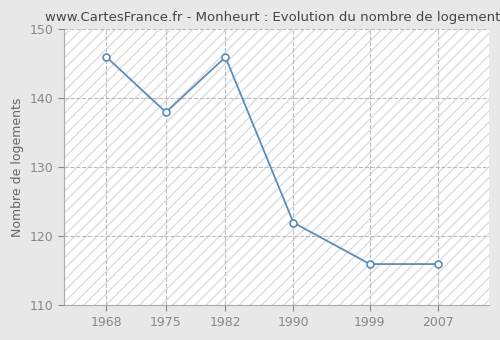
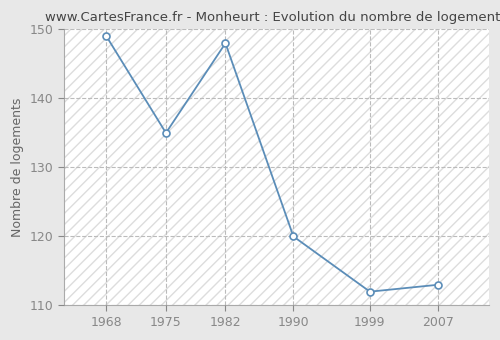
1968: 146 -> 149
1975: 138 -> 135
1982: 146 -> 148
1990: 122 -> 120
1999: 116 -> 112
2007: 116 -> 113
